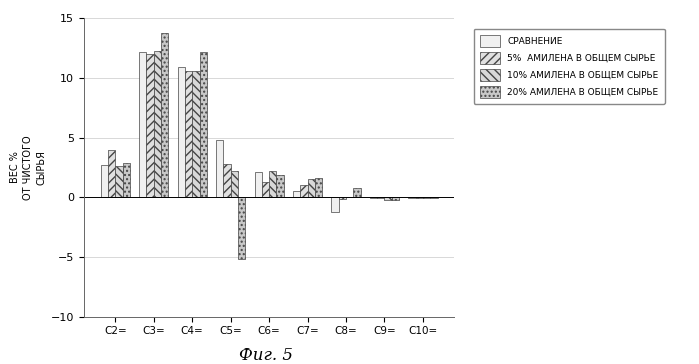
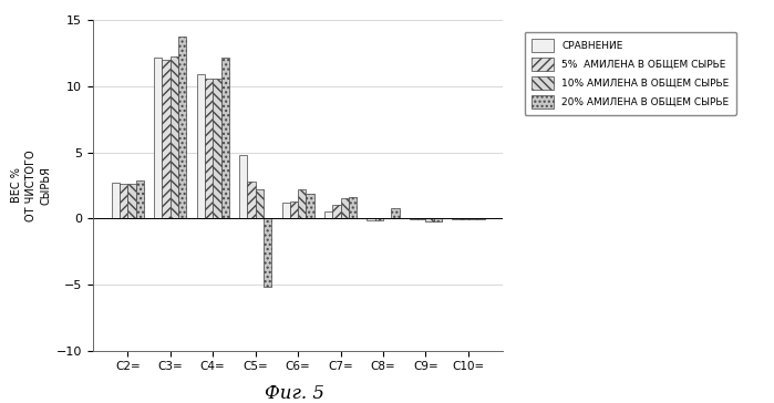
5% АМИЛЕНА В ОБЩЕМ СЫРЬЕ/C2=: 4.0 -> 2.6
СРАВНЕНИЕ/C6=: 2.1 -> 1.2
СРАВНЕНИЕ/C8=: -1.2 -> -0.1
